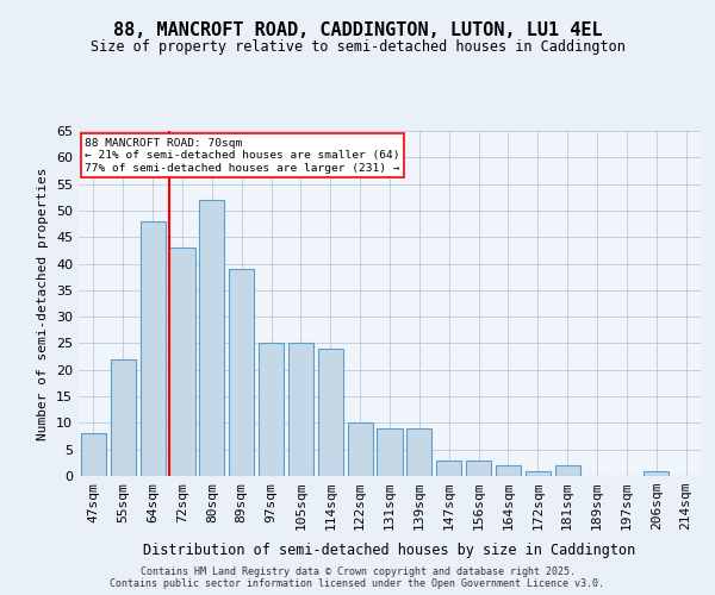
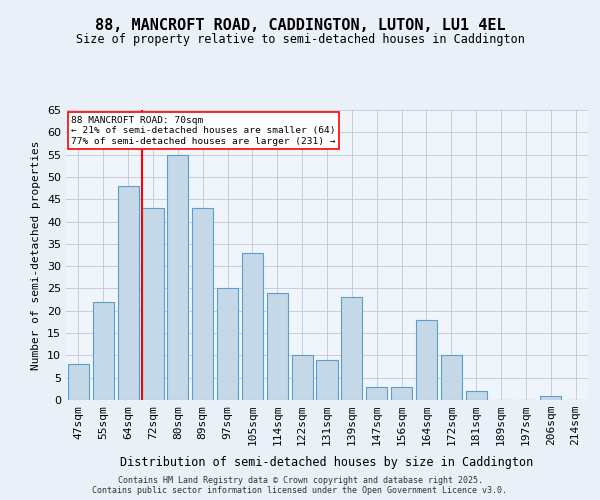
80sqm: 52 -> 55
89sqm: 39 -> 43
105sqm: 25 -> 33
139sqm: 9 -> 23
164sqm: 2 -> 18
172sqm: 1 -> 10
